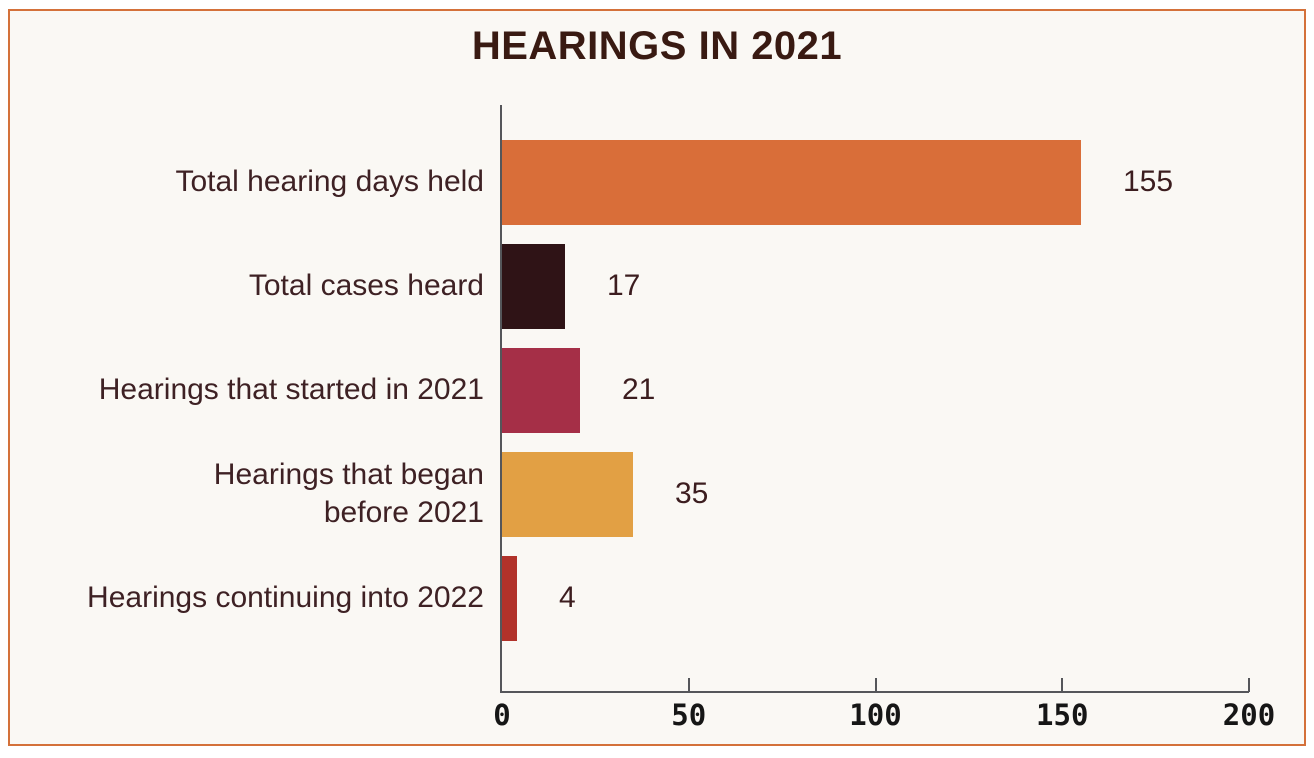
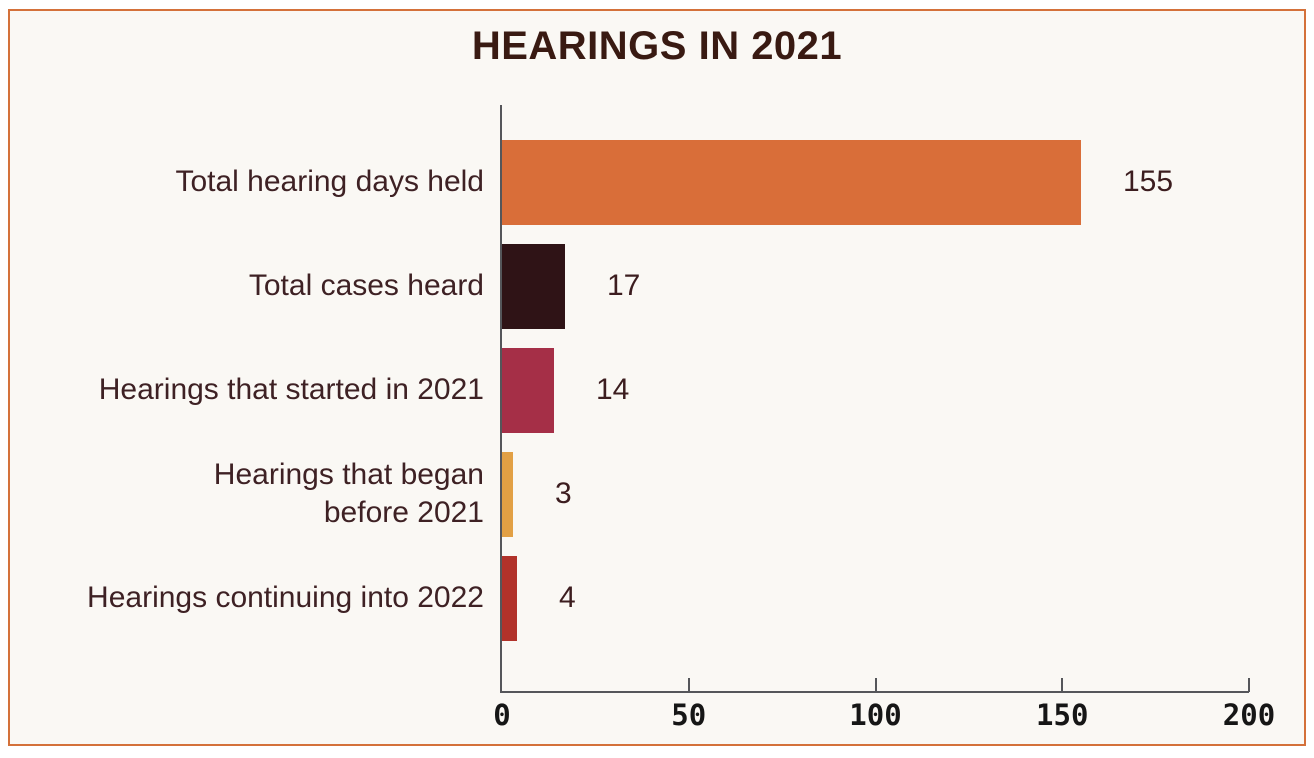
Hearings that started in 2021: 21 -> 14
Hearings that began before 2021: 35 -> 3
